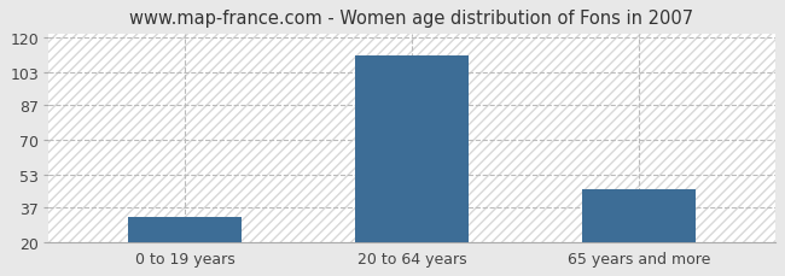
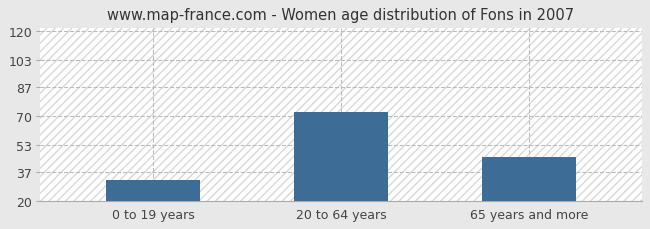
20 to 64 years: 111 -> 72
